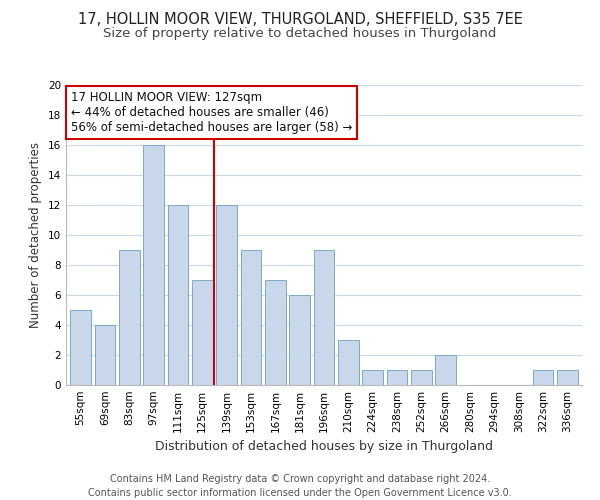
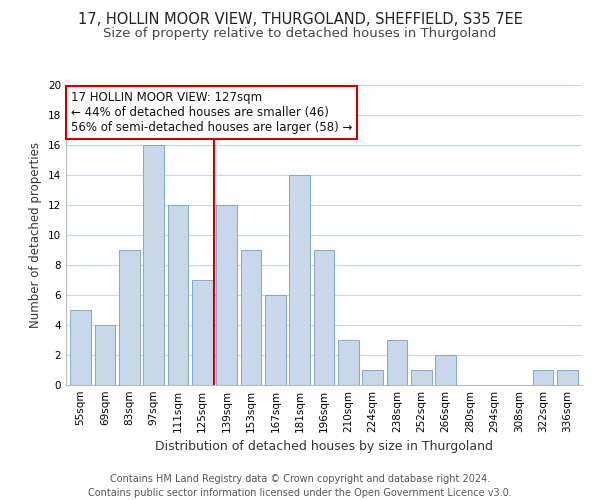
167sqm: 7 -> 6
181sqm: 6 -> 14
238sqm: 1 -> 3
